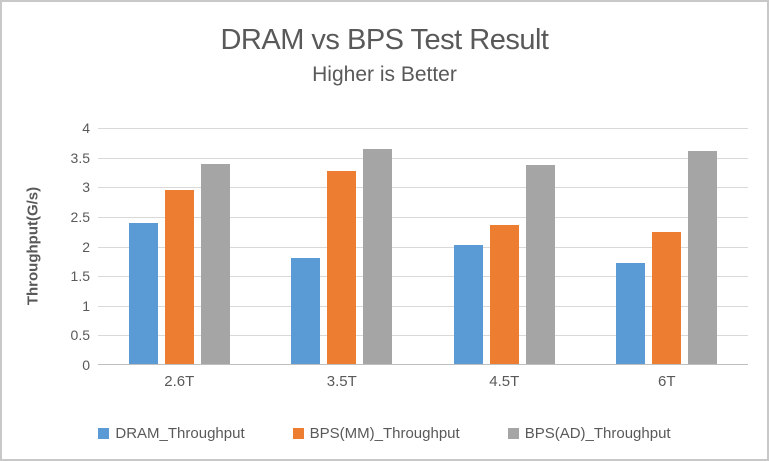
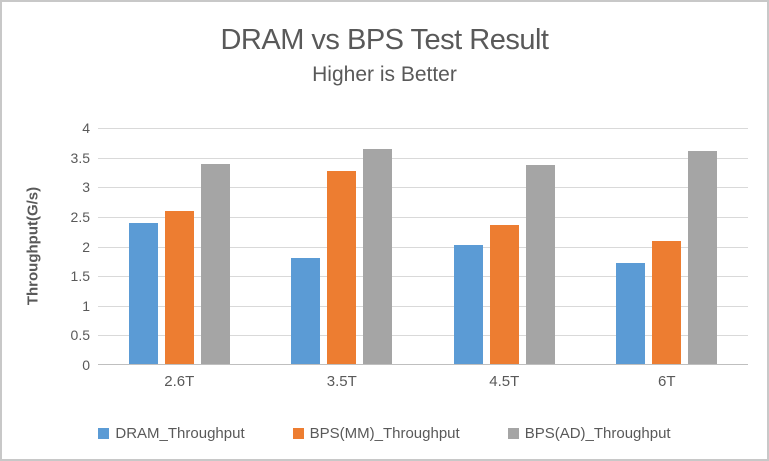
BPS(MM)_Throughput/2.6T: 3.0 -> 2.6
BPS(MM)_Throughput/6T: 2.2 -> 2.1
